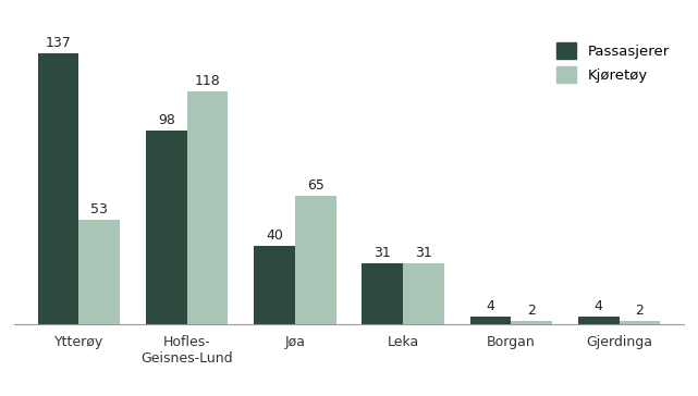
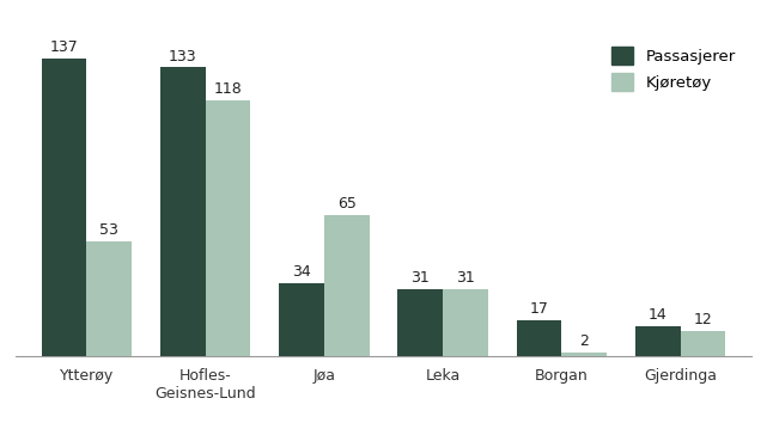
Passasjerer/Hofles- Geisnes-Lund: 98 -> 133
Passasjerer/Jøa: 40 -> 34
Passasjerer/Borgan: 4 -> 17
Passasjerer/Gjerdinga: 4 -> 14
Kjøretøy/Gjerdinga: 2 -> 12
